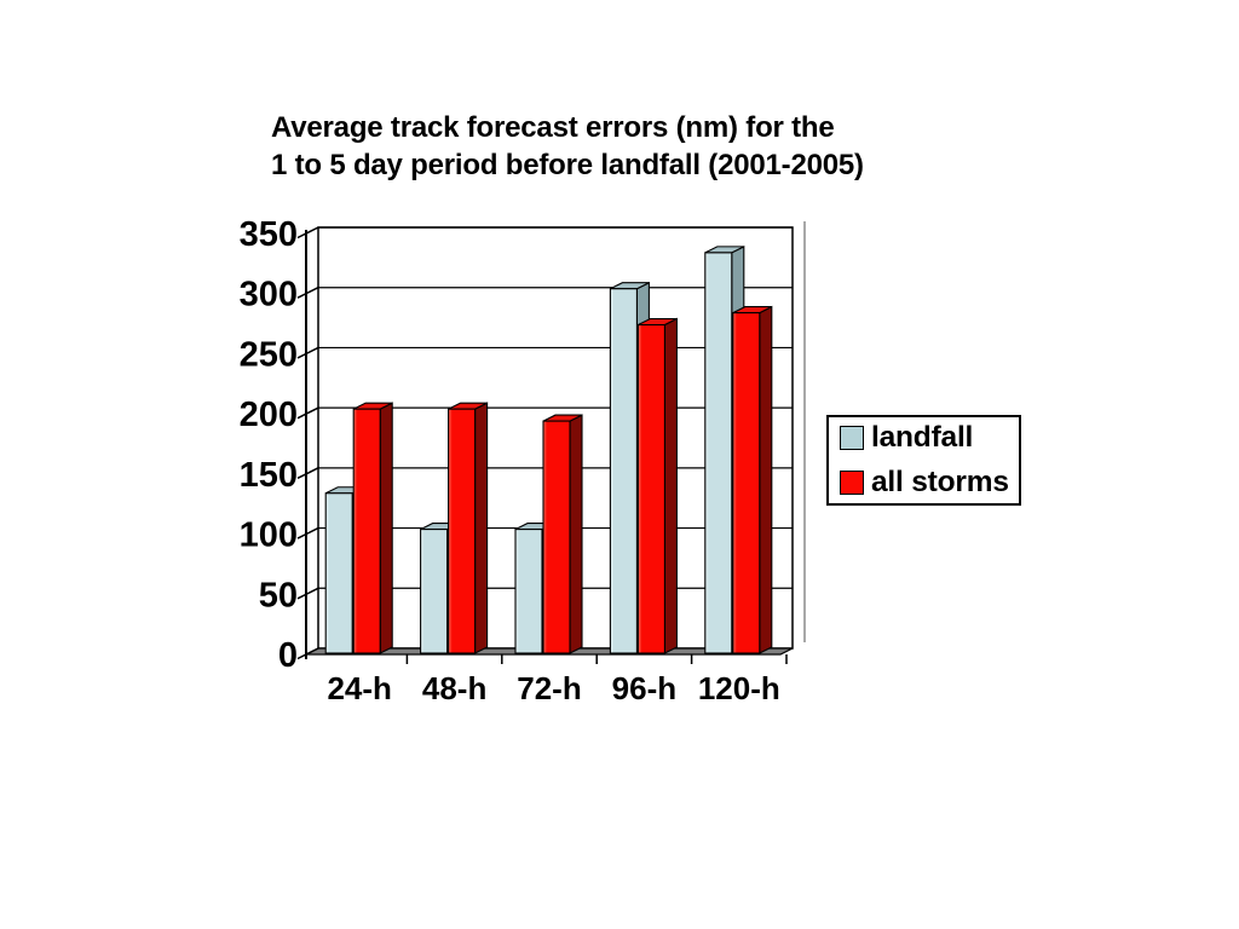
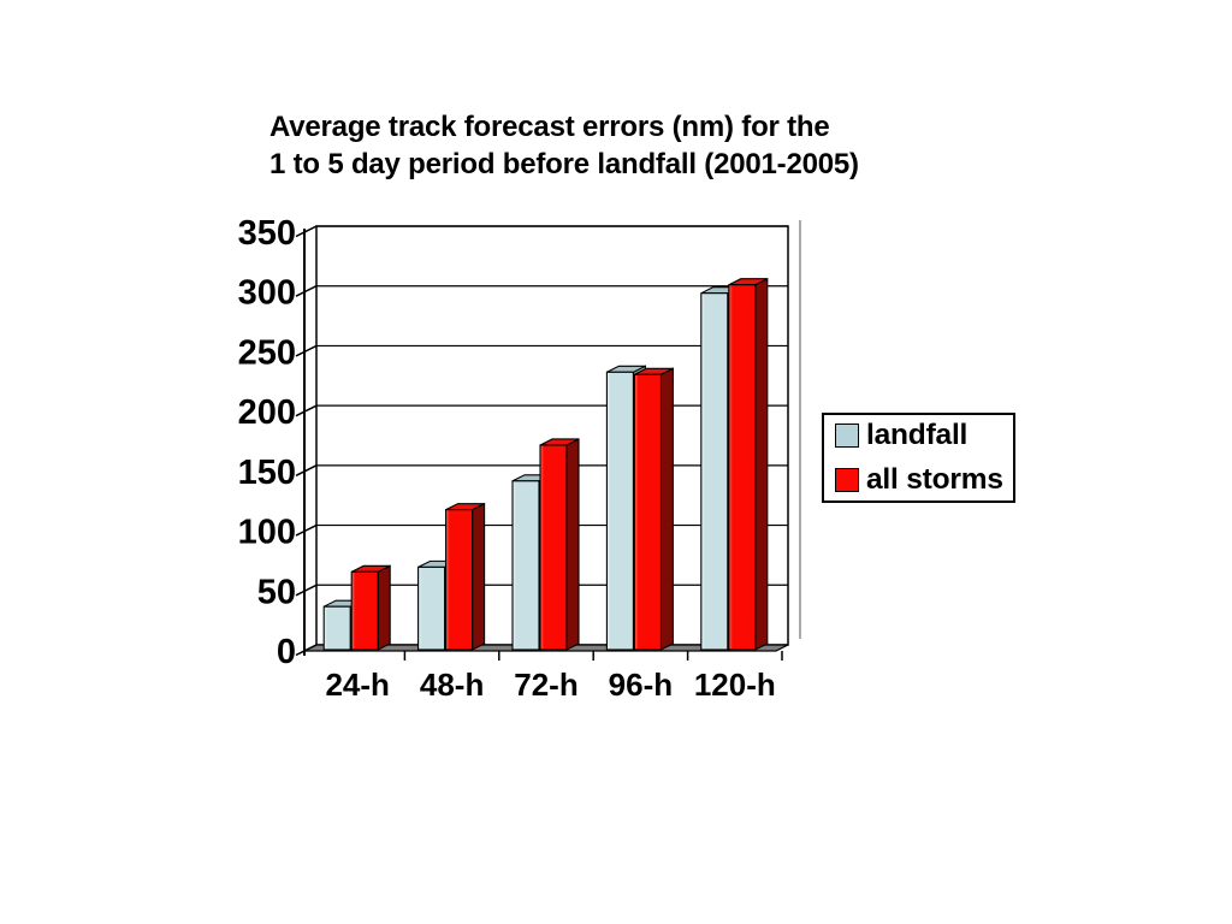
landfall/24-h: 130 -> 30
all storms/24-h: 200 -> 60
landfall/48-h: 100 -> 70
all storms/48-h: 200 -> 110
landfall/72-h: 100 -> 140
all storms/72-h: 190 -> 170
landfall/96-h: 300 -> 230
all storms/96-h: 270 -> 230
landfall/120-h: 330 -> 300
all storms/120-h: 280 -> 300
